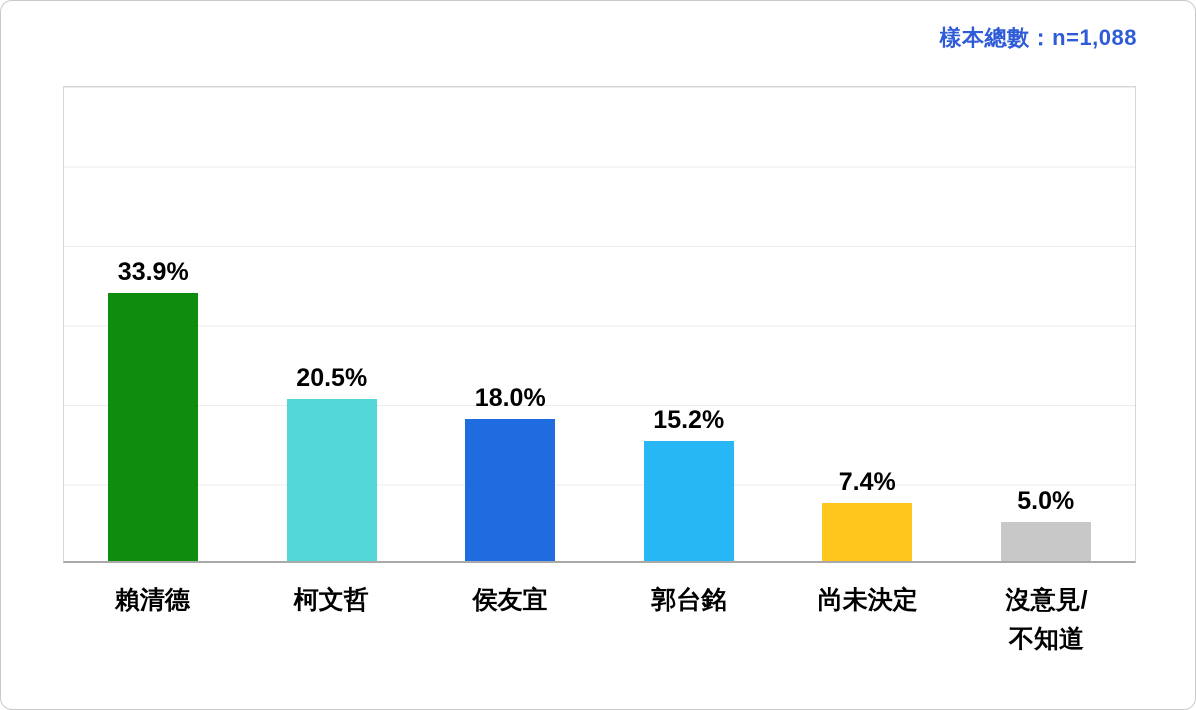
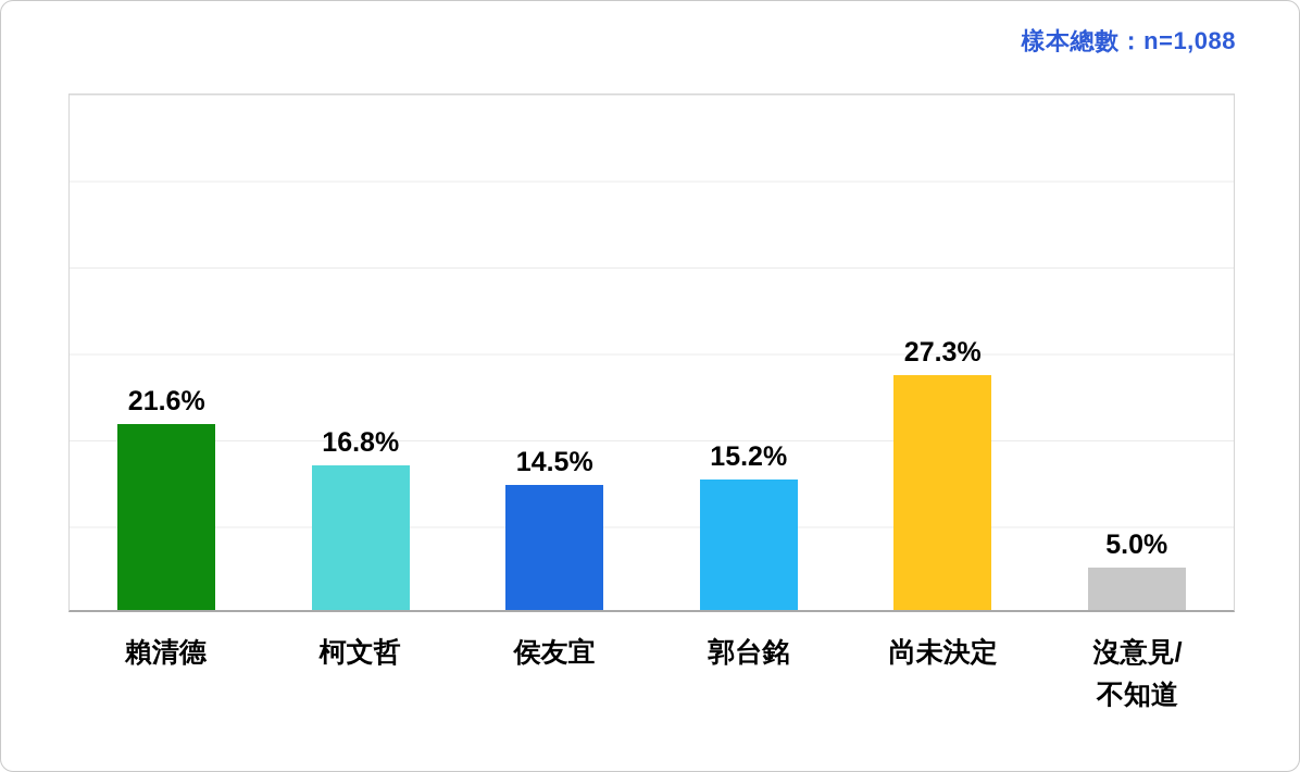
賴清德: 33.9% -> 21.6%
柯文哲: 20.5% -> 16.8%
侯友宜: 18.0% -> 14.5%
尚未決定: 7.4% -> 27.3%
